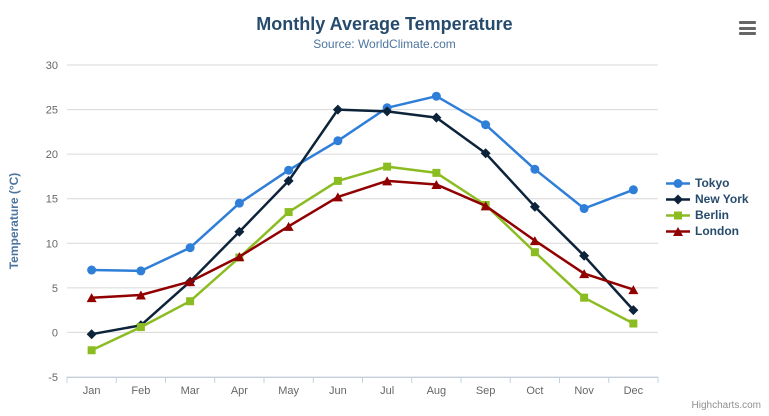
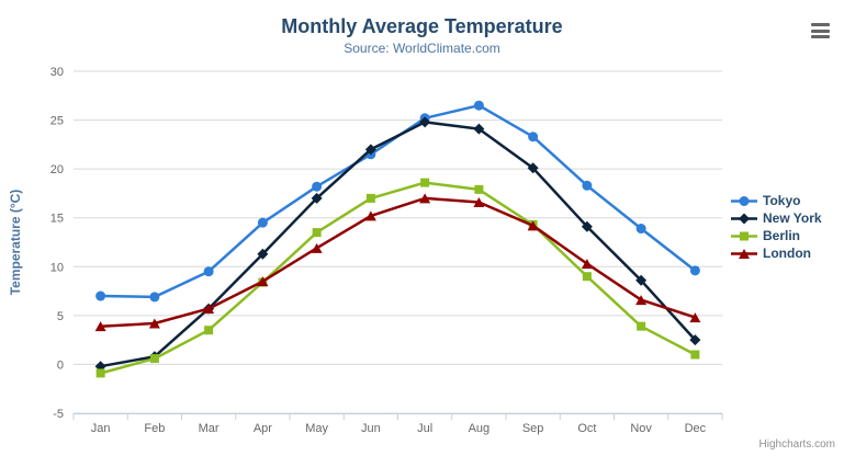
Berlin/Jan: -2 -> -1
New York/Jun: 25 -> 22
Tokyo/Dec: 16 -> 10
